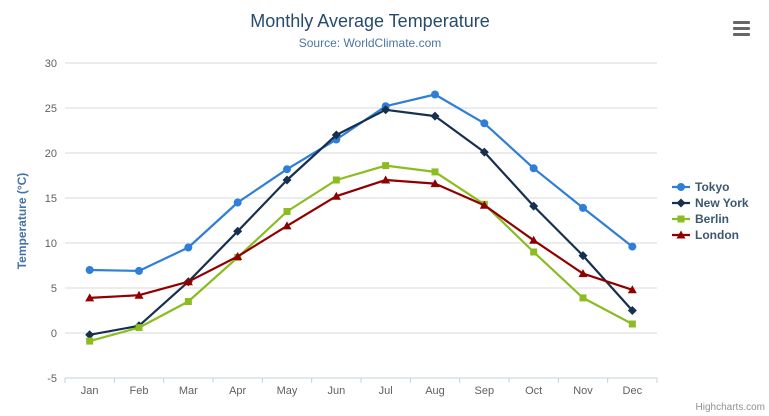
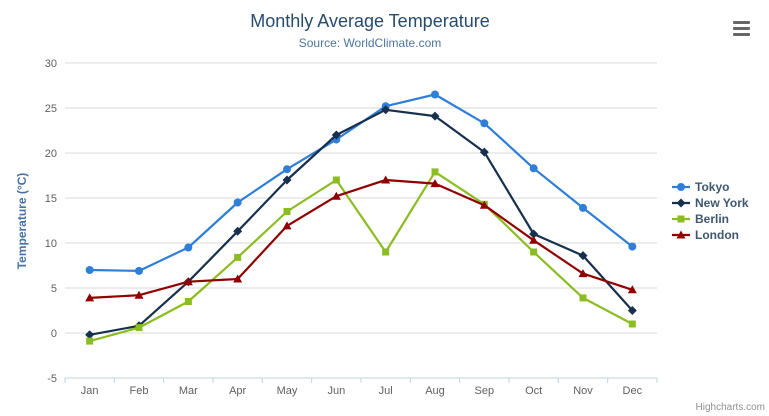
London/Apr: 8 -> 6
Berlin/Jul: 19 -> 9
New York/Oct: 14 -> 11
